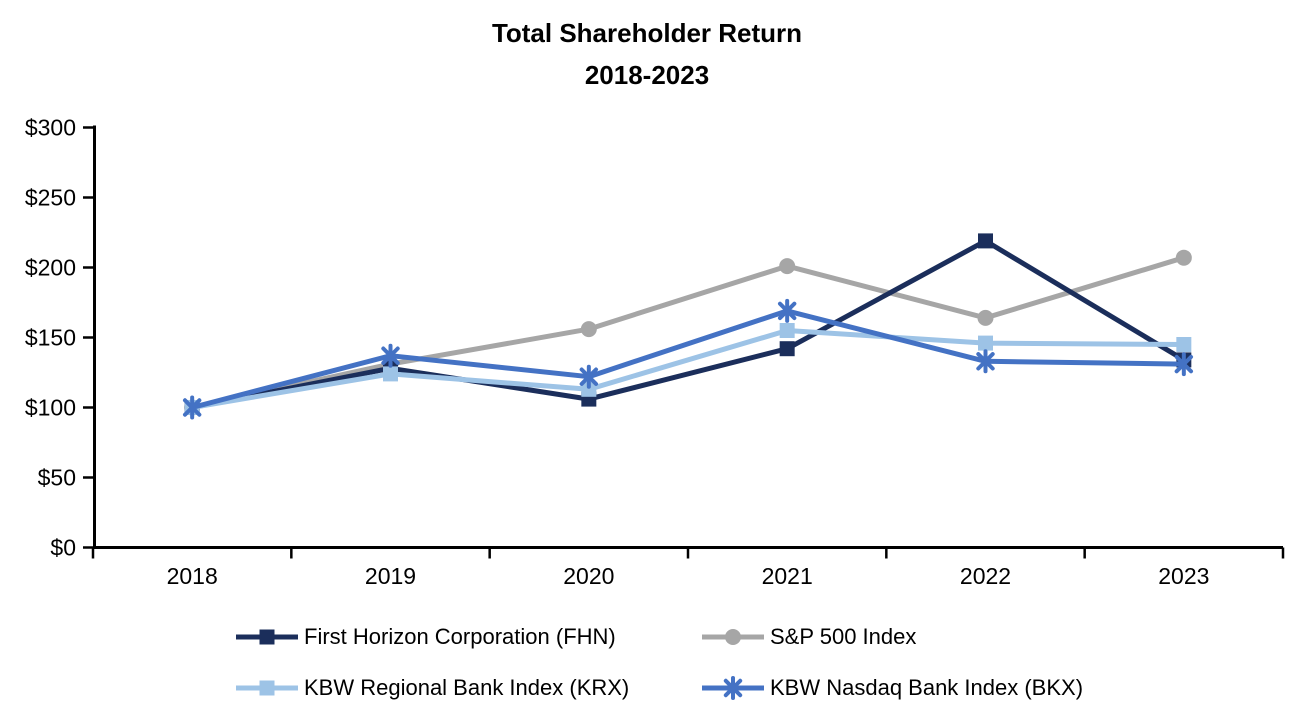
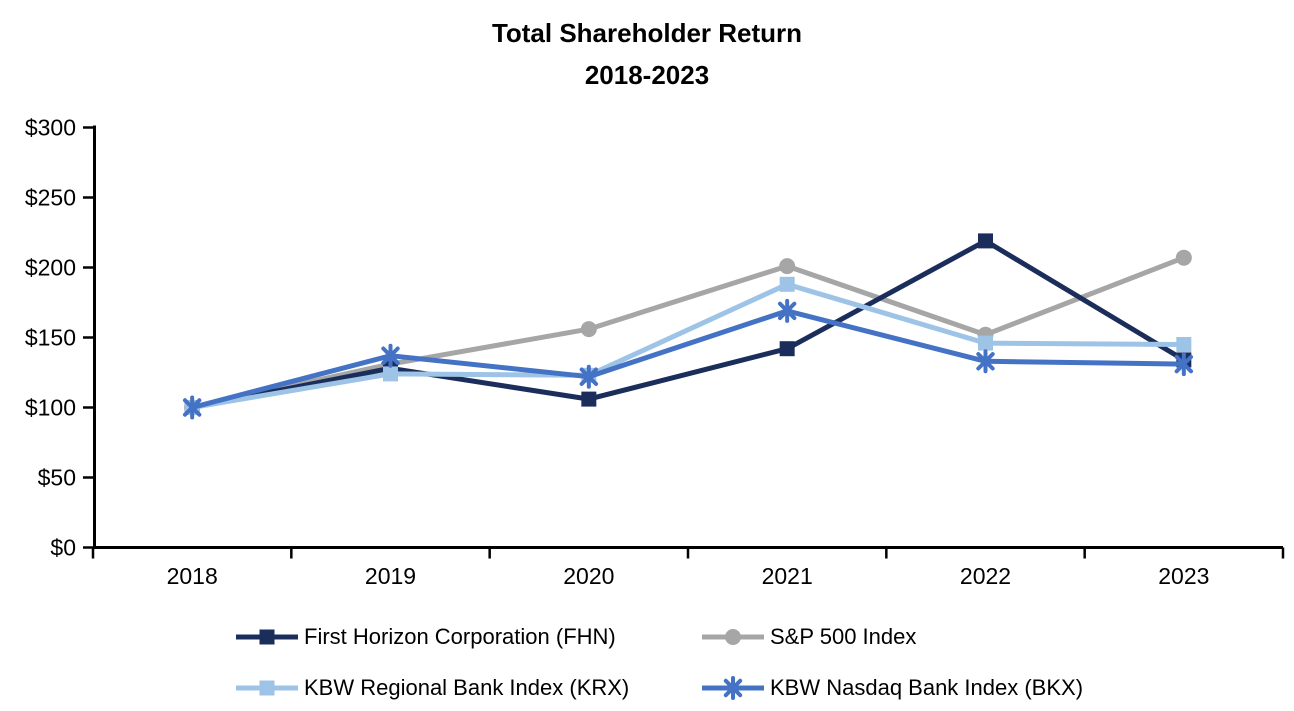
KBW Regional Bank Index (KRX)/2020: $113 -> $123
KBW Regional Bank Index (KRX)/2021: $155 -> $188
S&P 500 Index/2022: $164 -> $152
